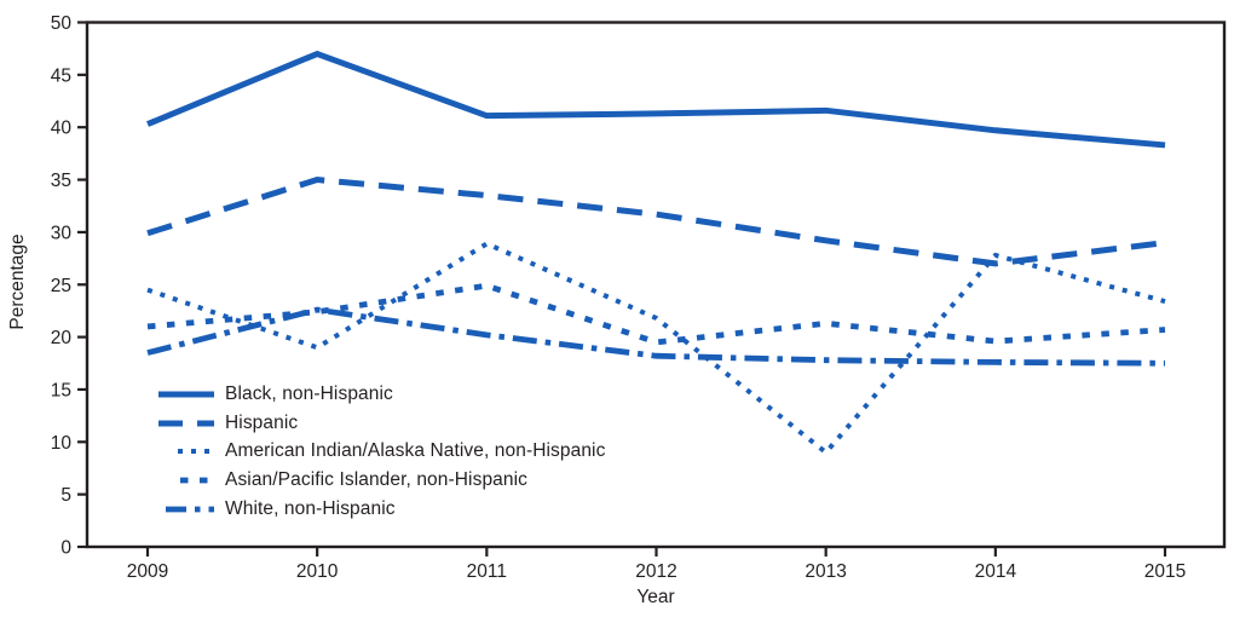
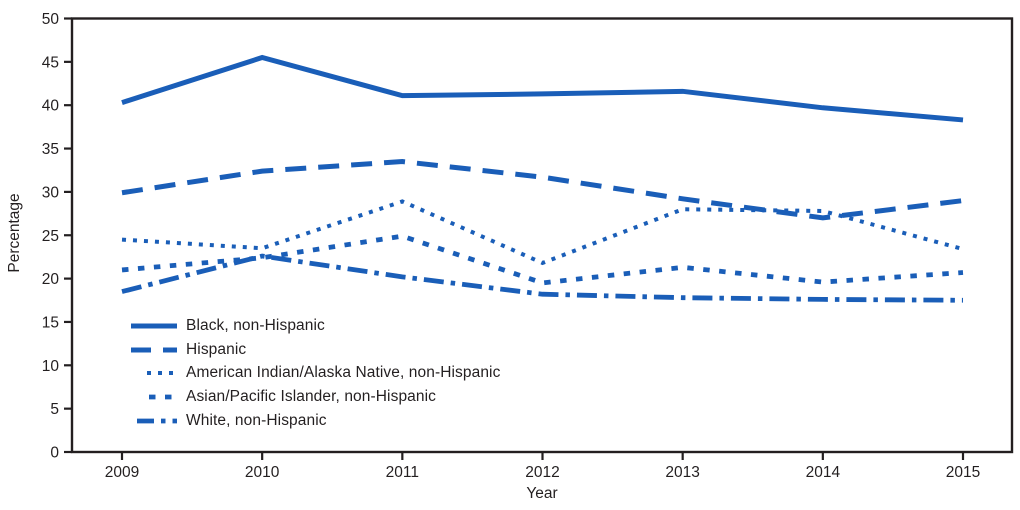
Black, non-Hispanic/2010: 47 -> 46
Hispanic/2010: 35 -> 32
American Indian/Alaska Native, non-Hispanic/2010: 19 -> 24
American Indian/Alaska Native, non-Hispanic/2013: 9 -> 28
